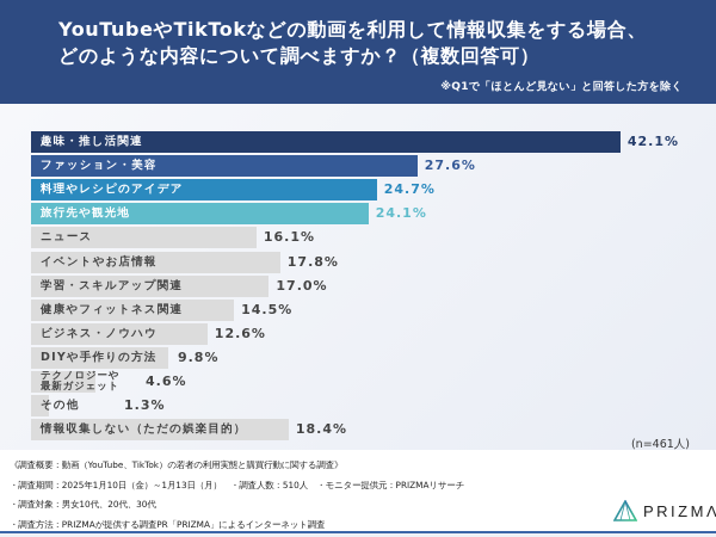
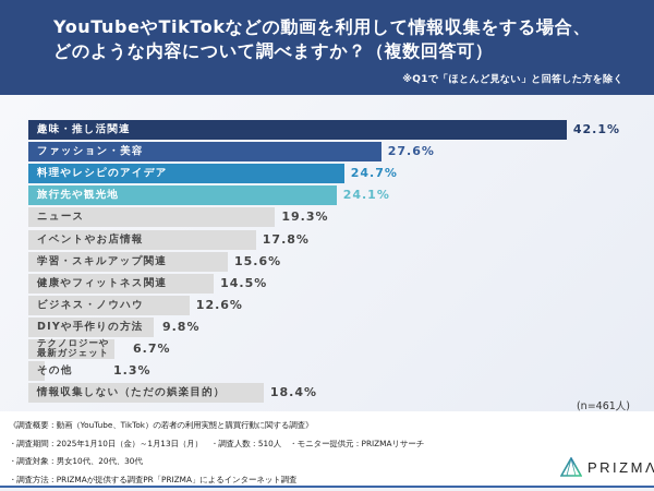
ニュース: 16.1% -> 19.3%
学習・スキルアップ関連: 17.0% -> 15.6%
テクノロジーや最新ガジェット: 4.6% -> 6.7%
